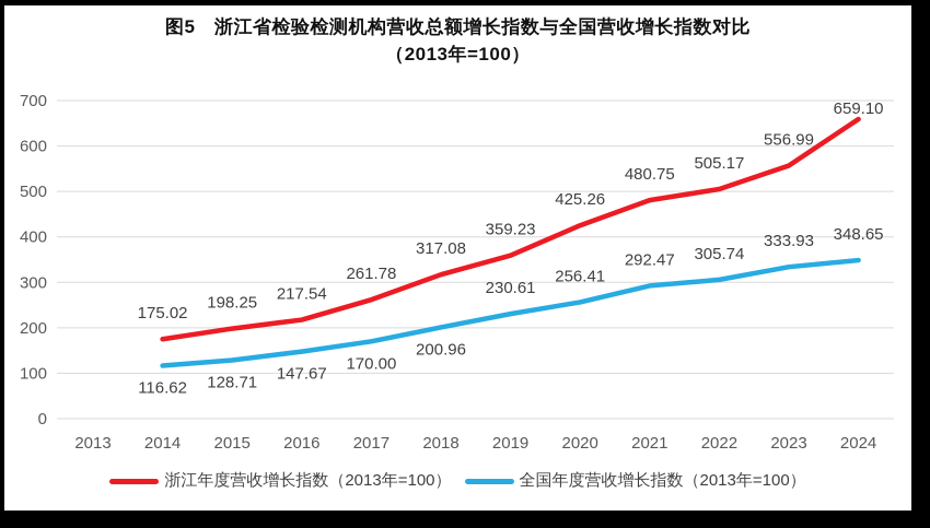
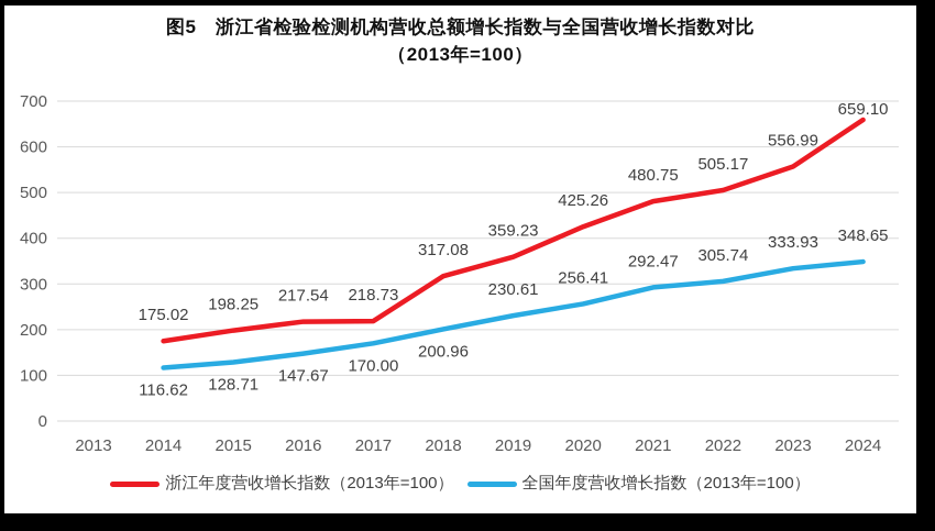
浙江年度营收增长指数（2013年=100）/2017: 261.78 -> 218.73
